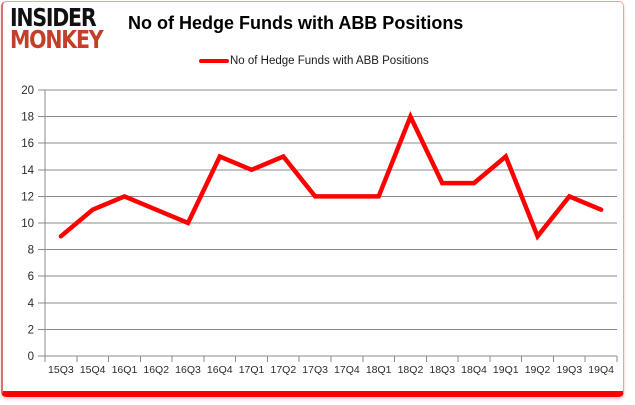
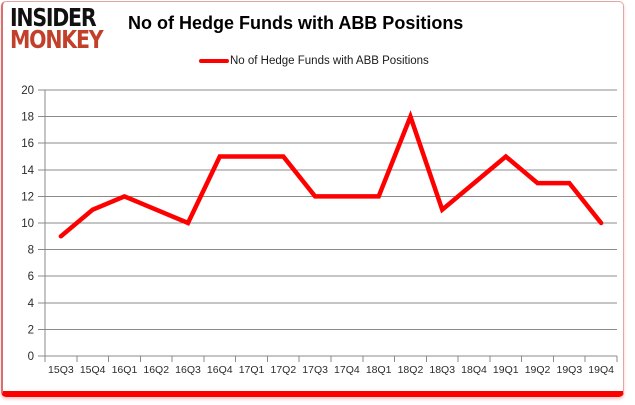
17Q1: 14 -> 15
18Q3: 13 -> 11
19Q2: 9 -> 13
19Q3: 12 -> 13
19Q4: 11 -> 10
